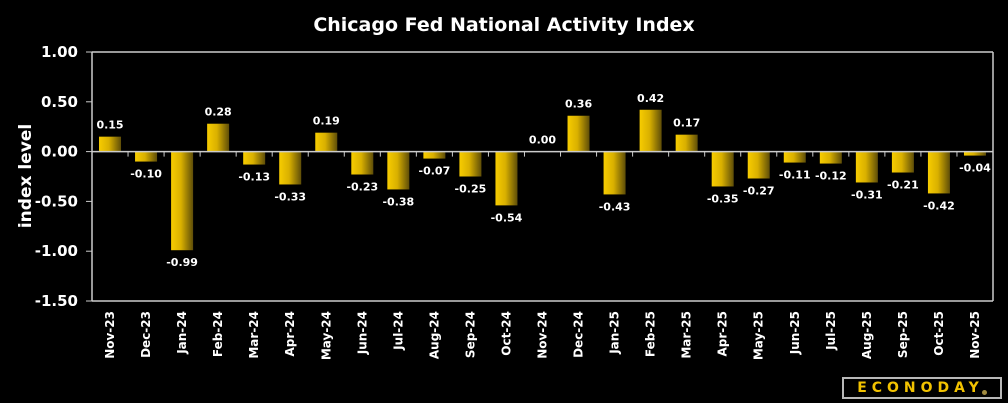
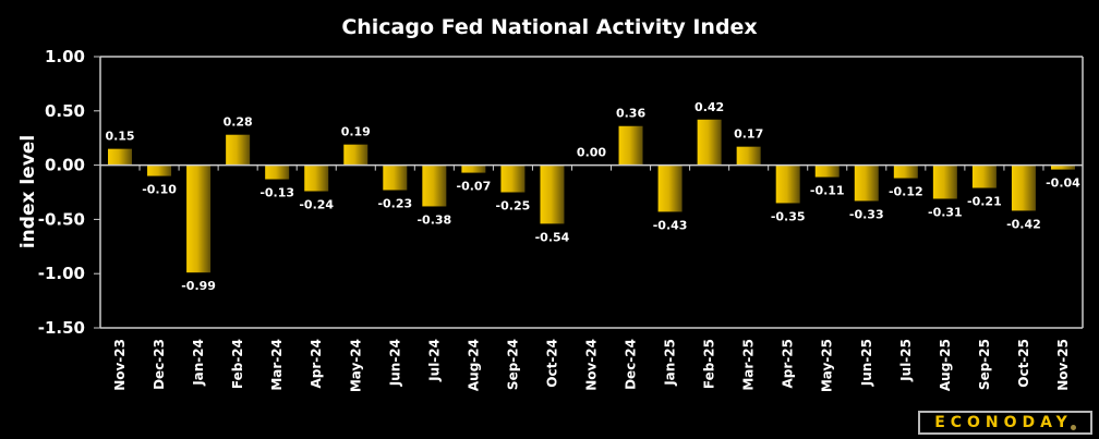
Apr-24: -0.33 -> -0.24
May-25: -0.27 -> -0.11
Jun-25: -0.11 -> -0.33
